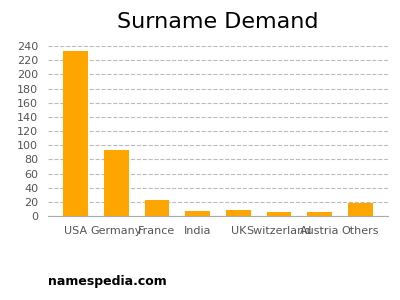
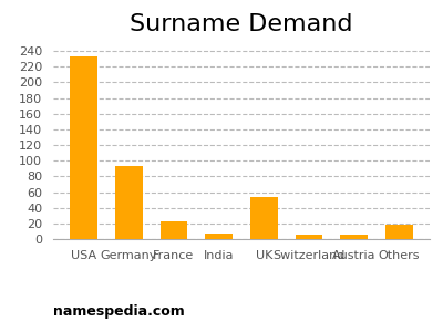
UK: 8 -> 54
